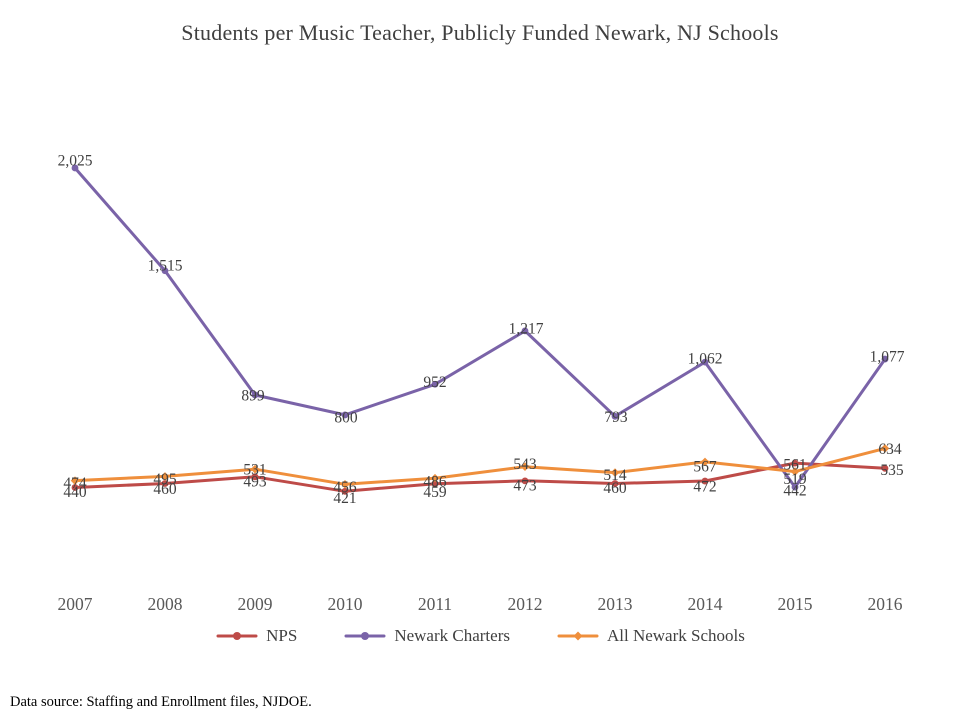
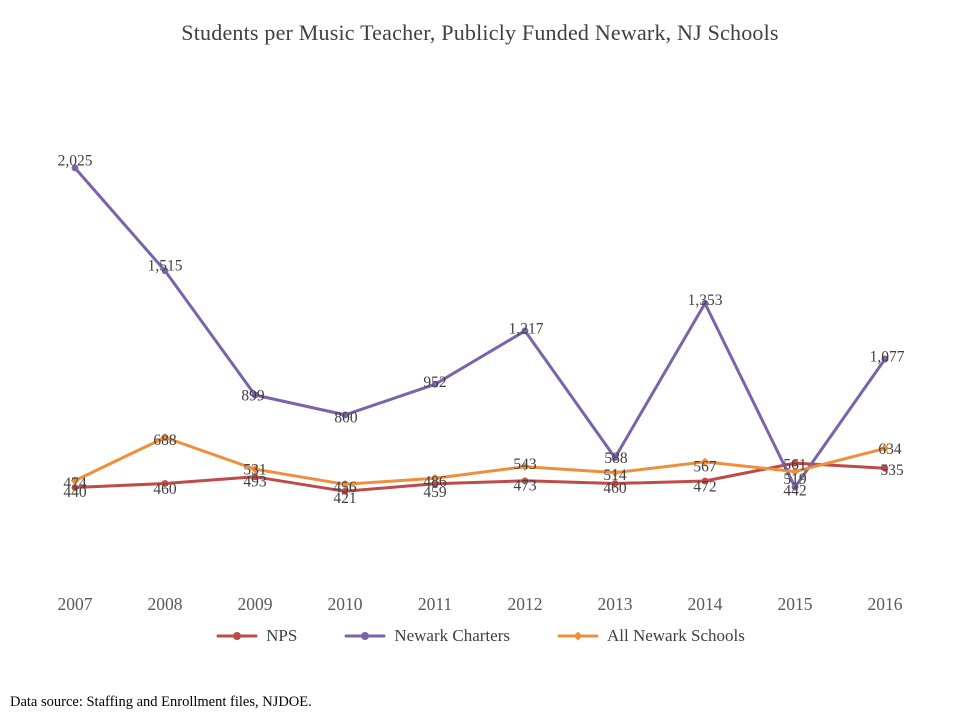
All Newark Schools/2008: 495 -> 688
Newark Charters/2013: 793 -> 588
Newark Charters/2014: 1,062 -> 1,353
